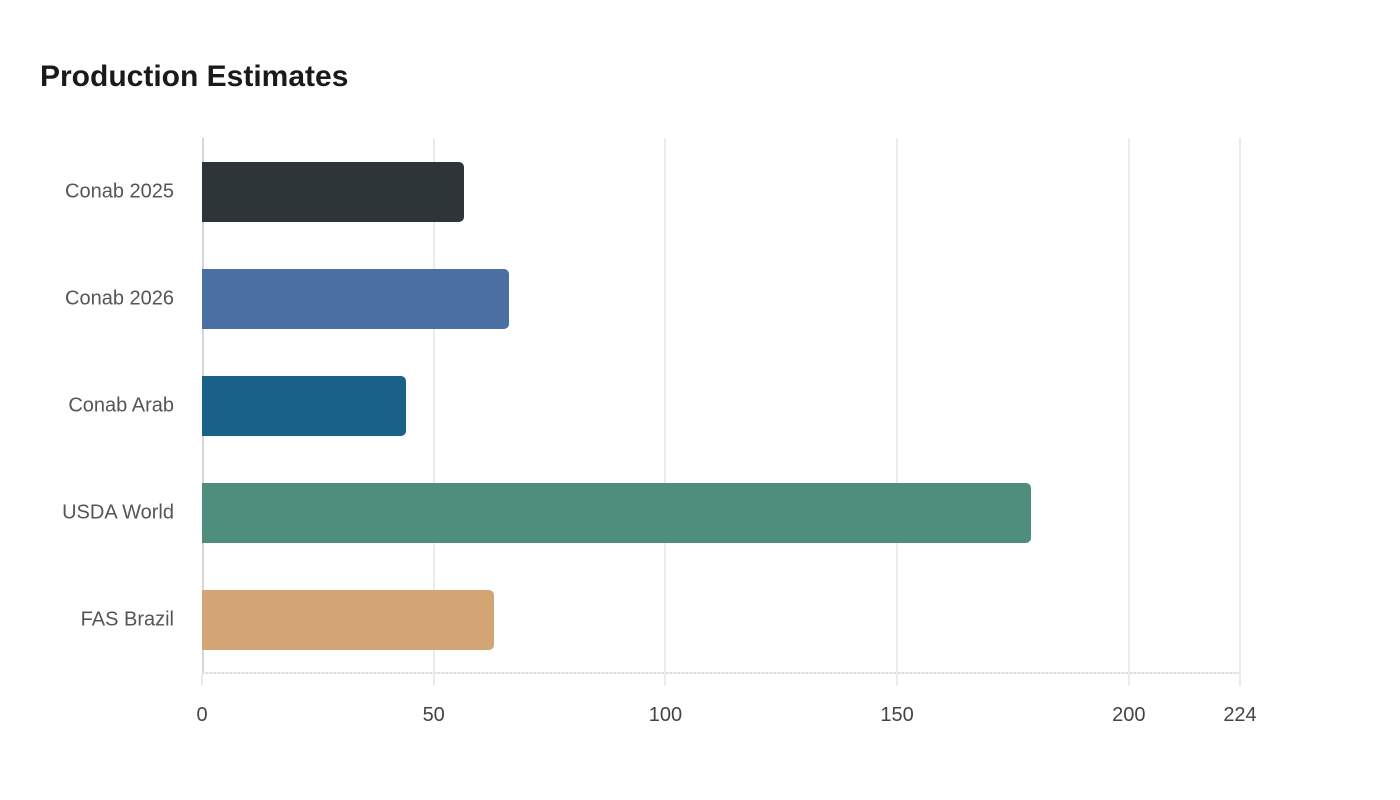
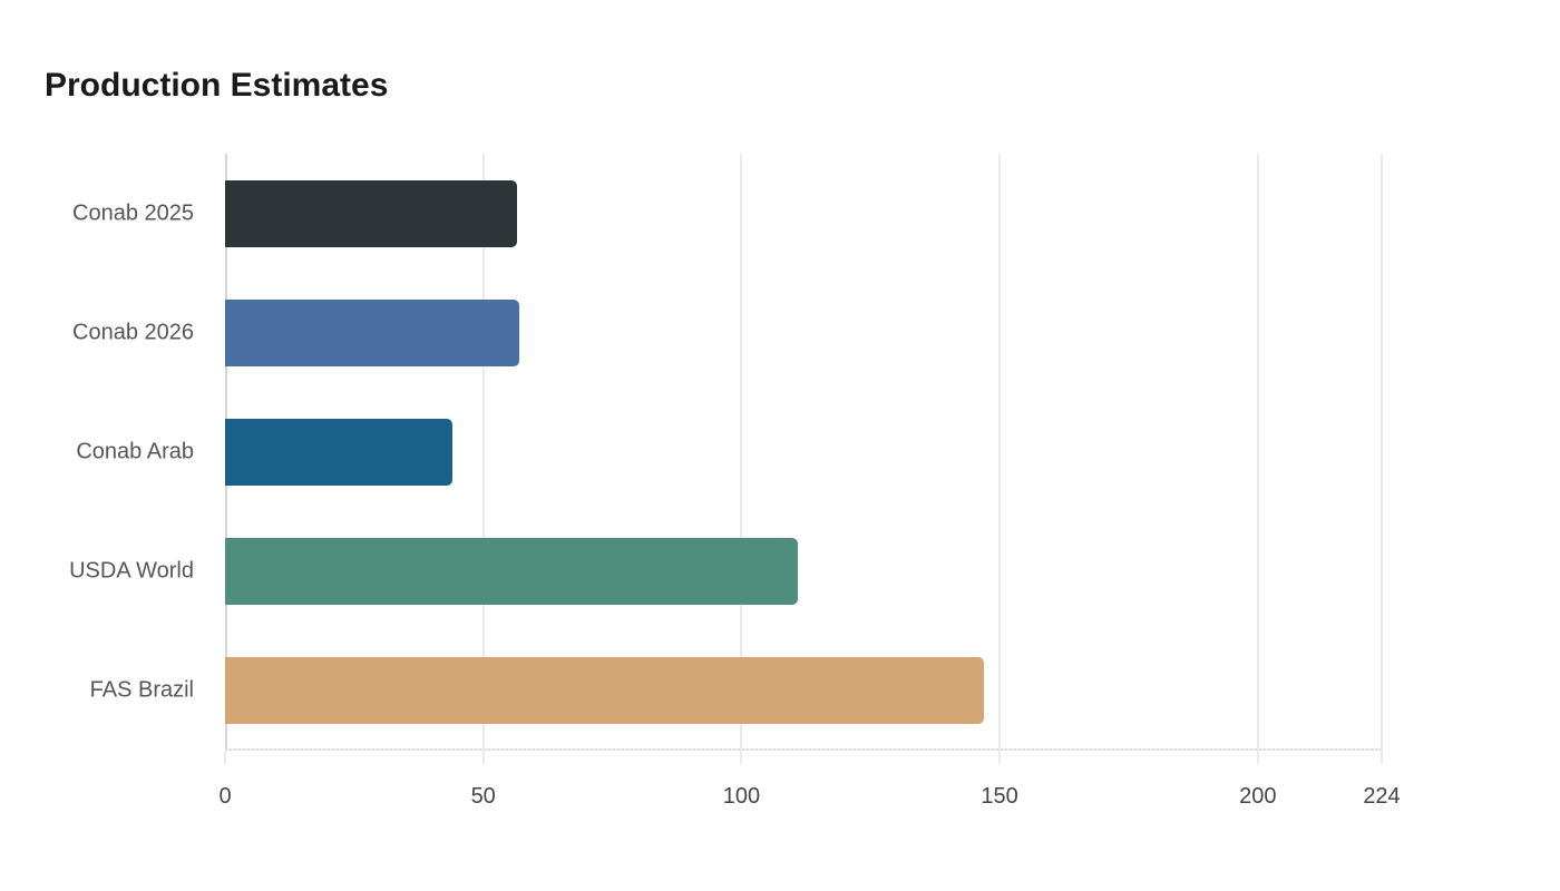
Conab 2026: 66 -> 57
USDA World: 179 -> 111
FAS Brazil: 63 -> 147
